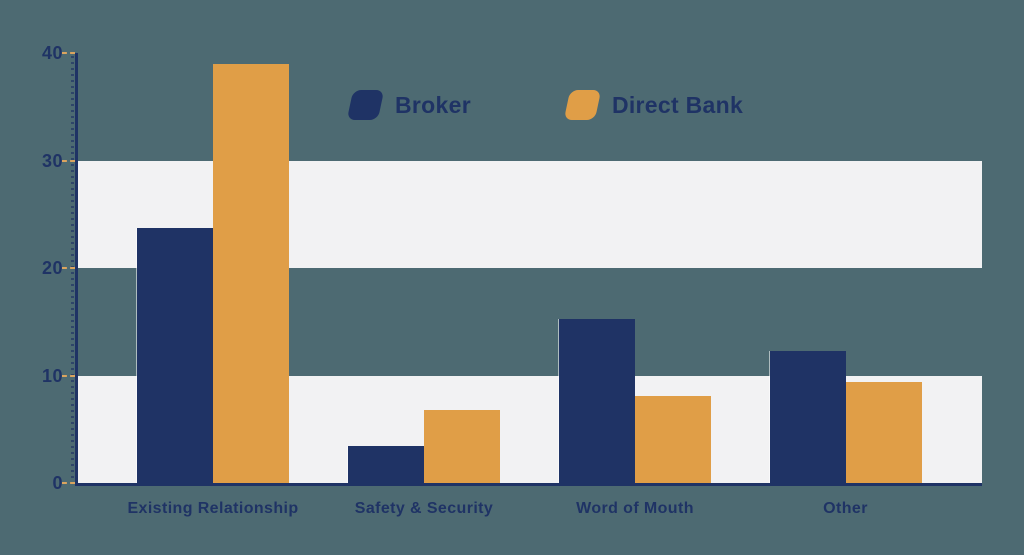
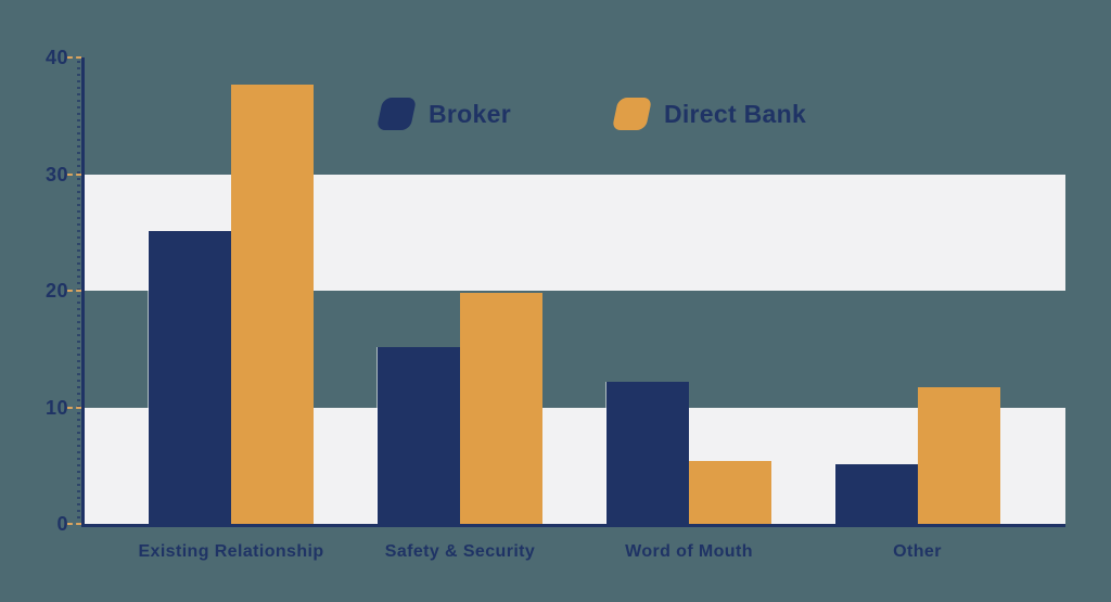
Broker/Existing Relationship: 23.7 -> 25.1
Direct Bank/Existing Relationship: 39.0 -> 37.7
Broker/Safety & Security: 3.4 -> 15.2
Direct Bank/Safety & Security: 6.8 -> 19.8
Broker/Word of Mouth: 15.3 -> 12.2
Direct Bank/Word of Mouth: 8.1 -> 5.4
Broker/Other: 12.3 -> 5.1
Direct Bank/Other: 9.4 -> 11.7
